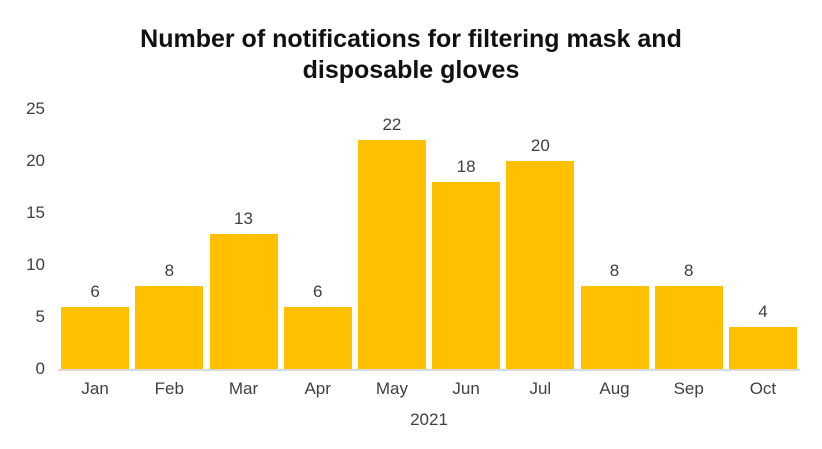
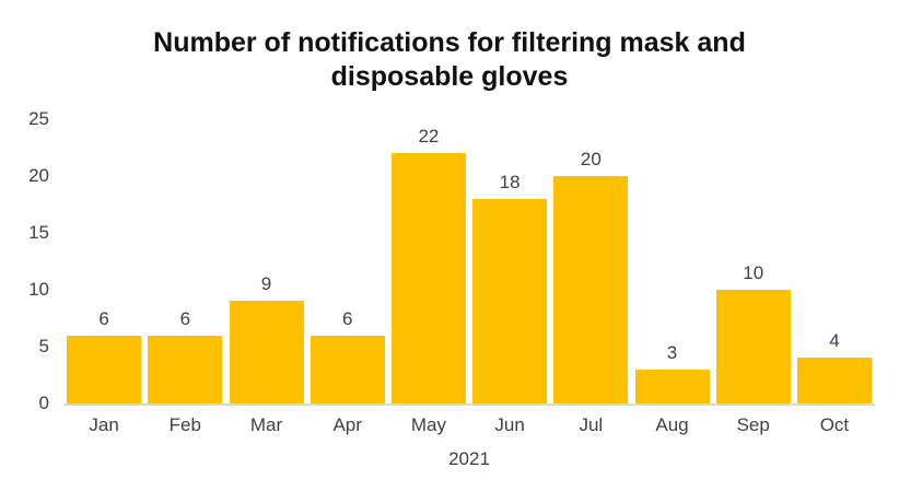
Feb: 8 -> 6
Mar: 13 -> 9
Aug: 8 -> 3
Sep: 8 -> 10
